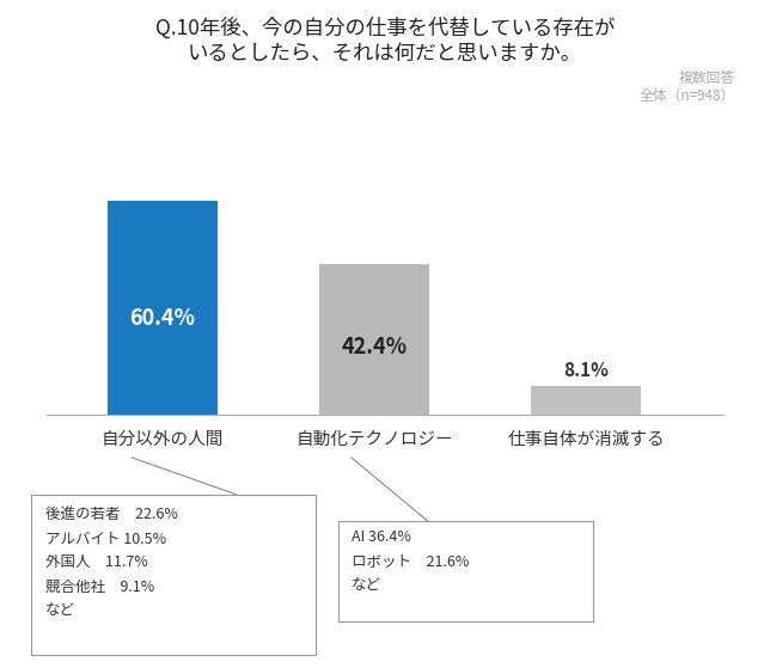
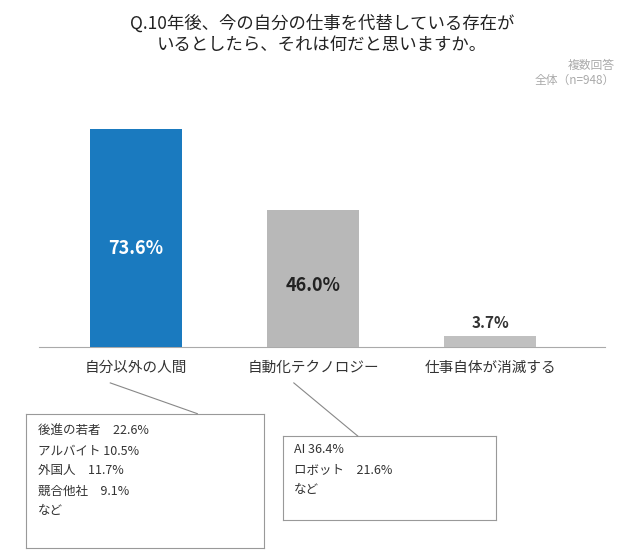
自分以外の人間: 60.4% -> 73.6%
自動化テクノロジー: 42.4% -> 46.0%
仕事自体が消滅する: 8.1% -> 3.7%
